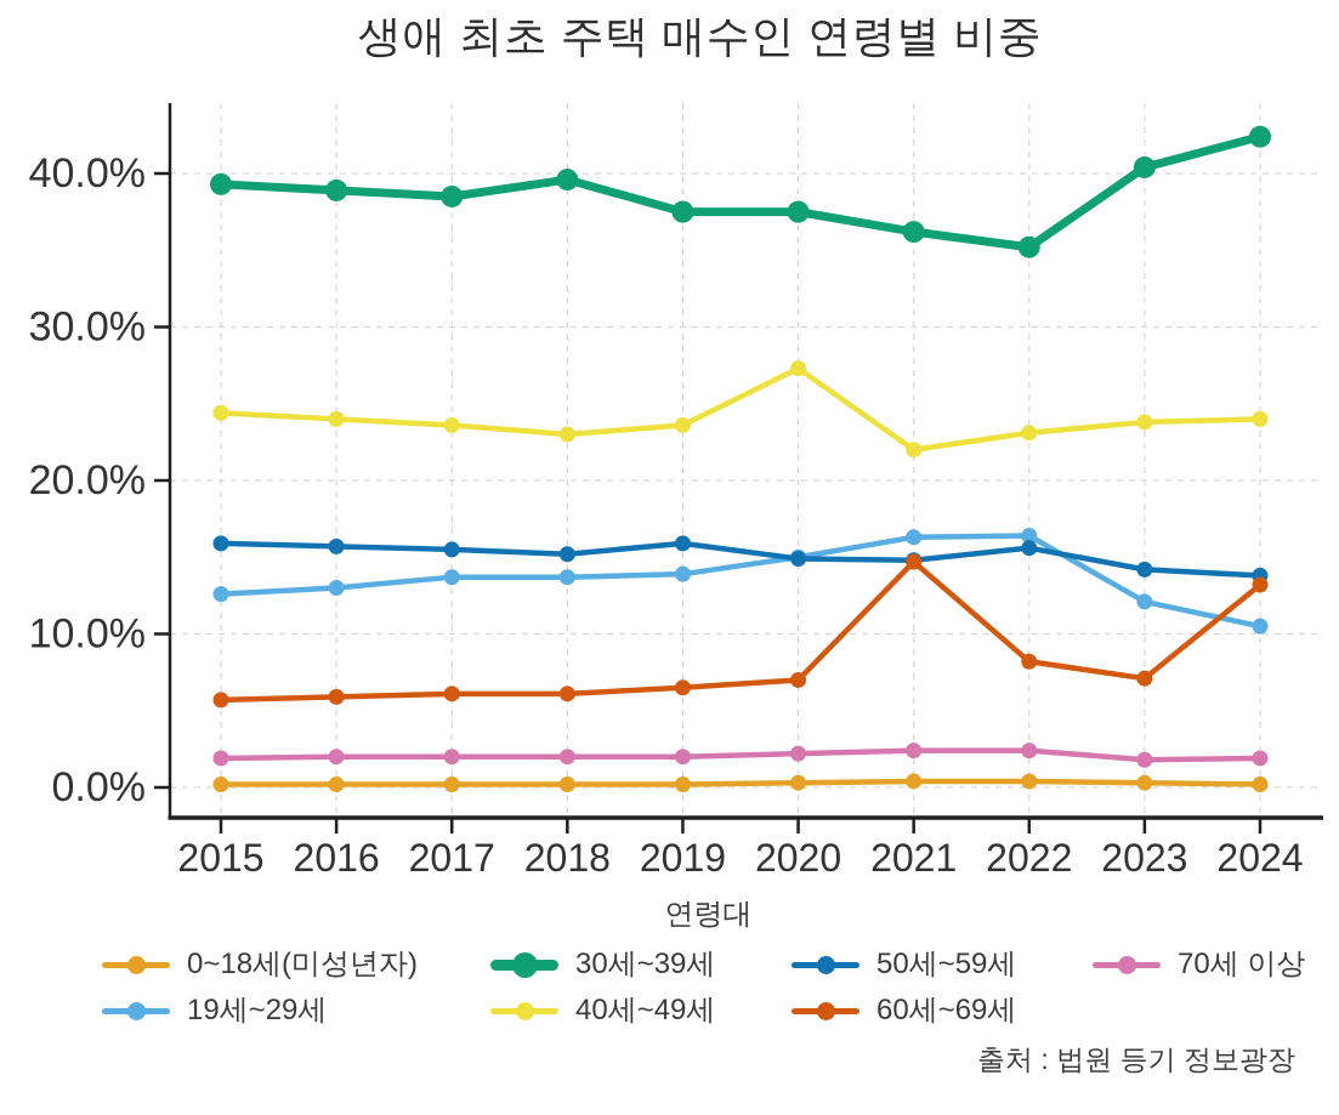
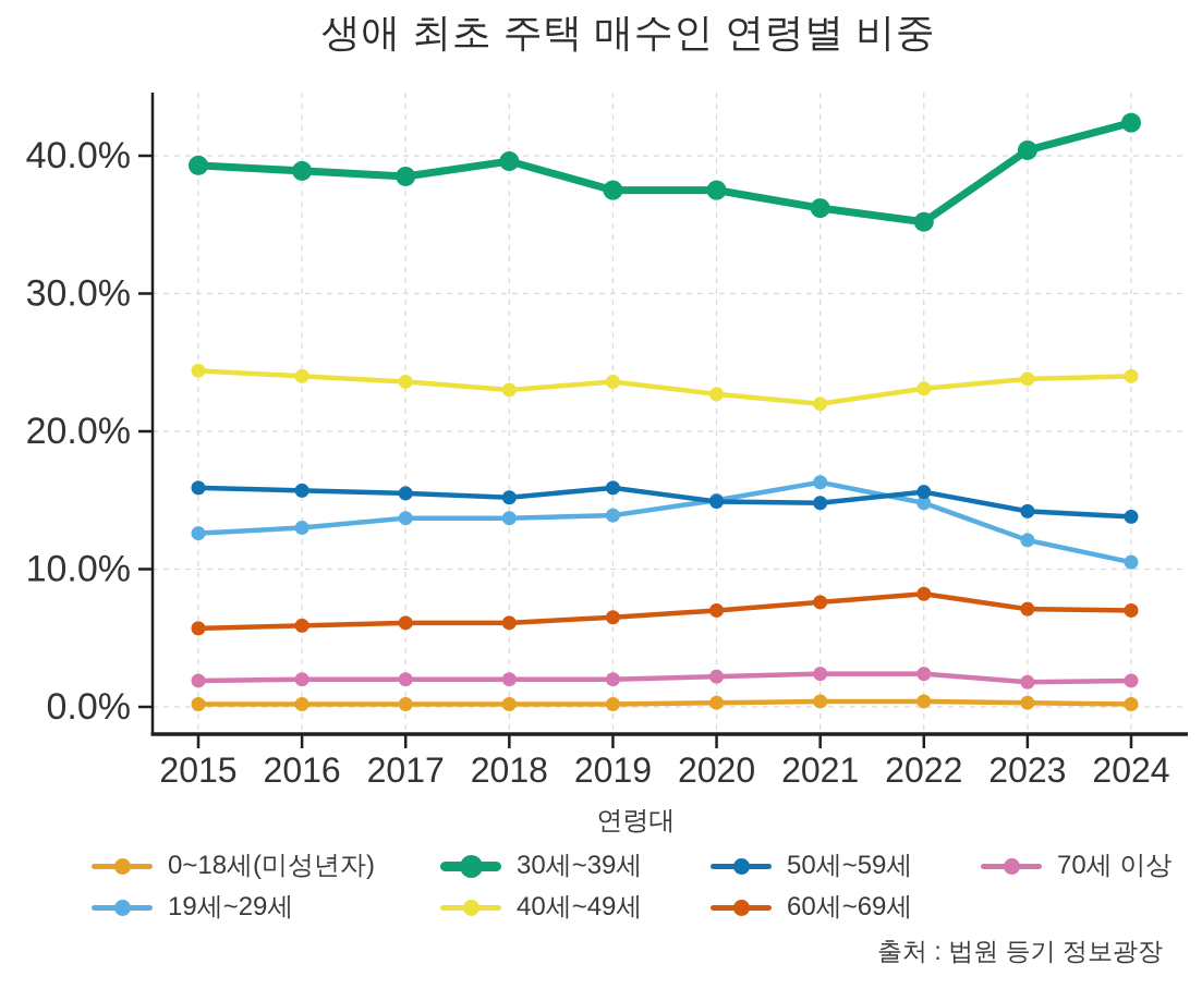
40세~49세/2020: 27.3% -> 22.7%
60세~69세/2021: 14.7% -> 7.6%
19세~29세/2022: 16.4% -> 14.8%
60세~69세/2024: 13.2% -> 7.0%
